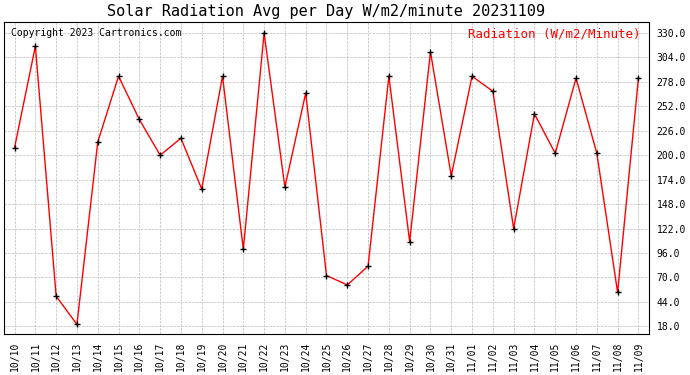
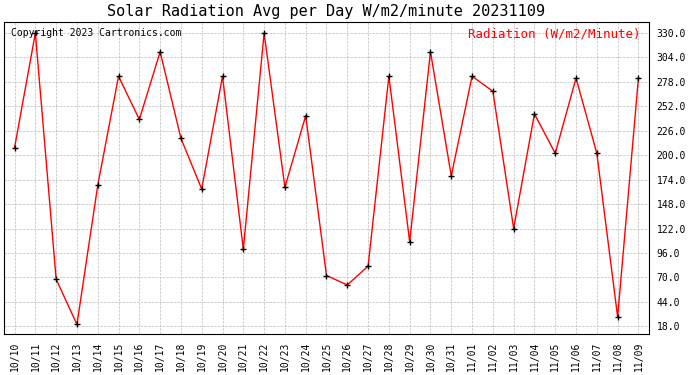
10/11: 316 -> 330
10/12: 50 -> 68
10/14: 214 -> 168
10/17: 200 -> 310
10/24: 266 -> 242
11/08: 54 -> 28
